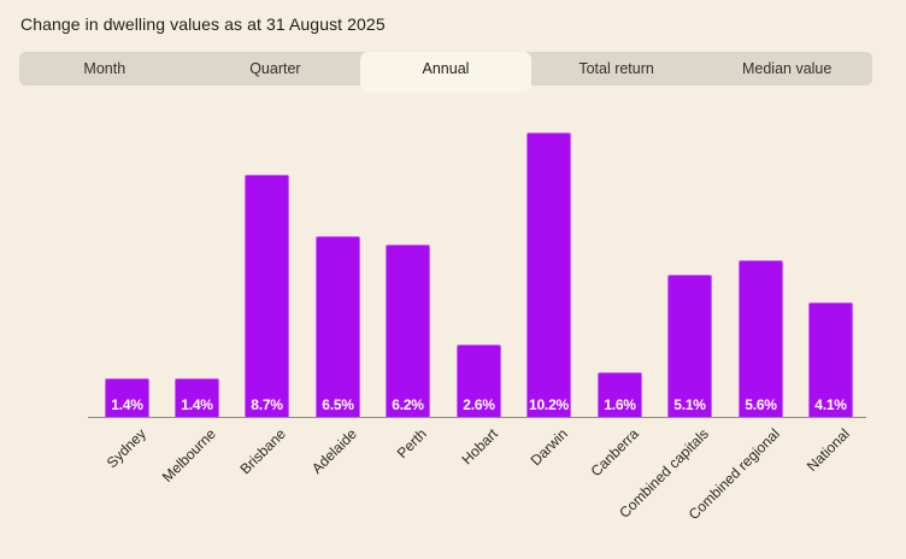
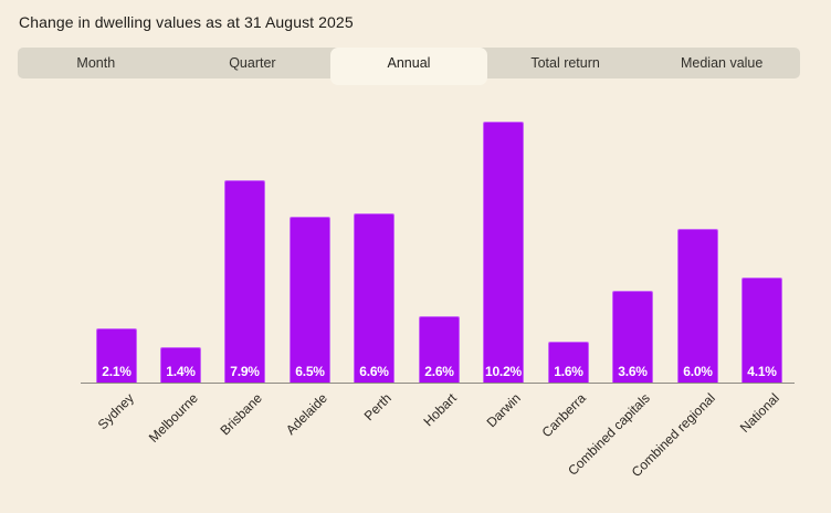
Sydney: 1.4% -> 2.1%
Brisbane: 8.7% -> 7.9%
Perth: 6.2% -> 6.6%
Combined capitals: 5.1% -> 3.6%
Combined regional: 5.6% -> 6.0%
